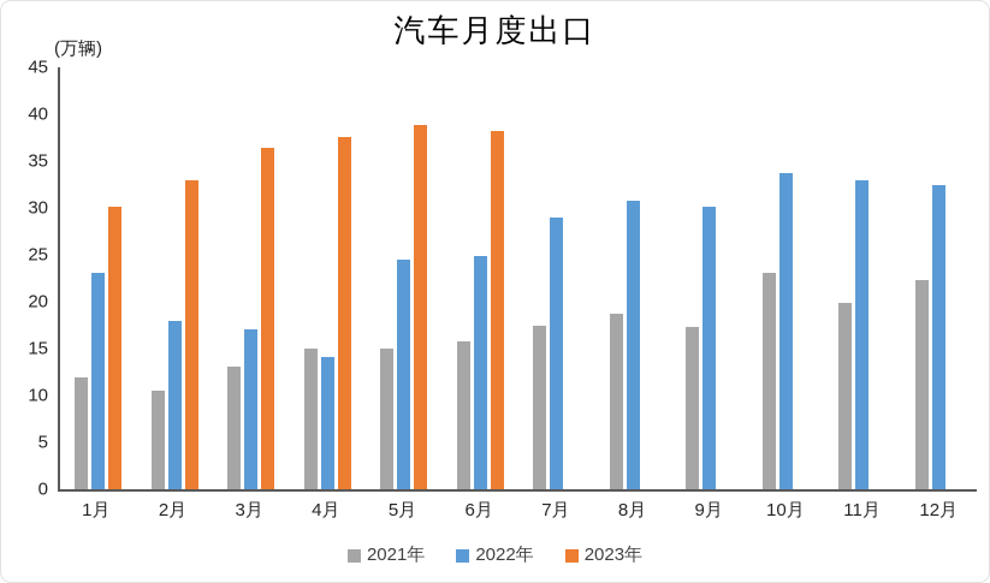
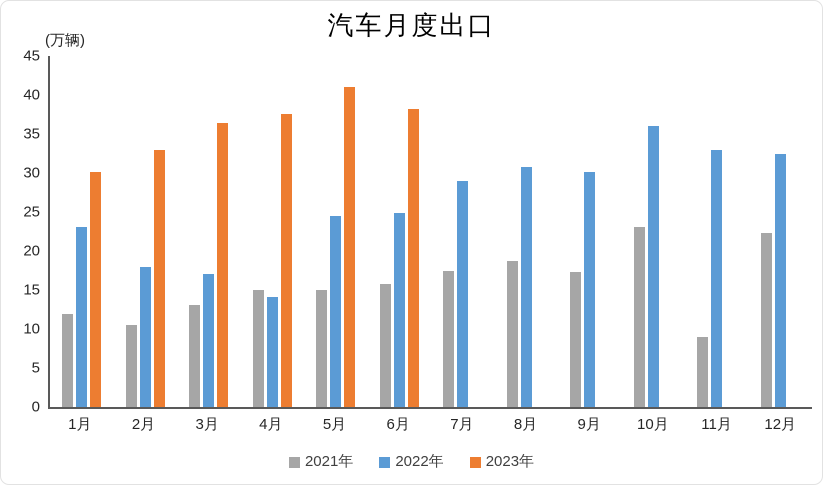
2023年/5月: 39 -> 41
2022年/10月: 34 -> 36
2021年/11月: 20 -> 9
